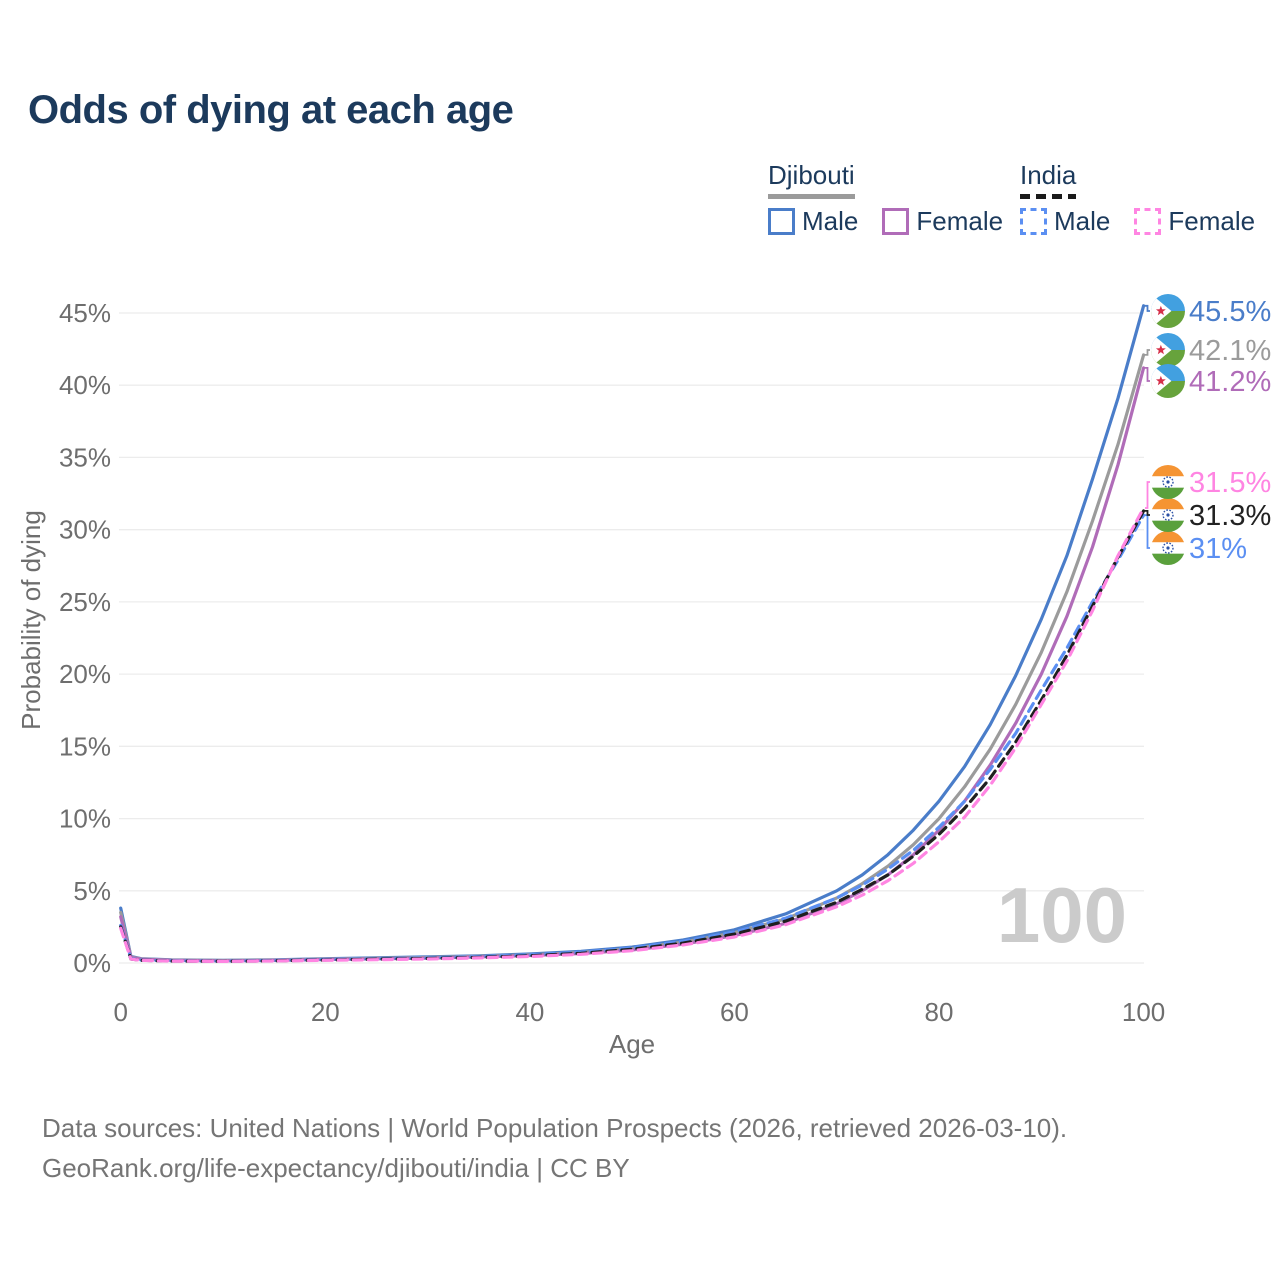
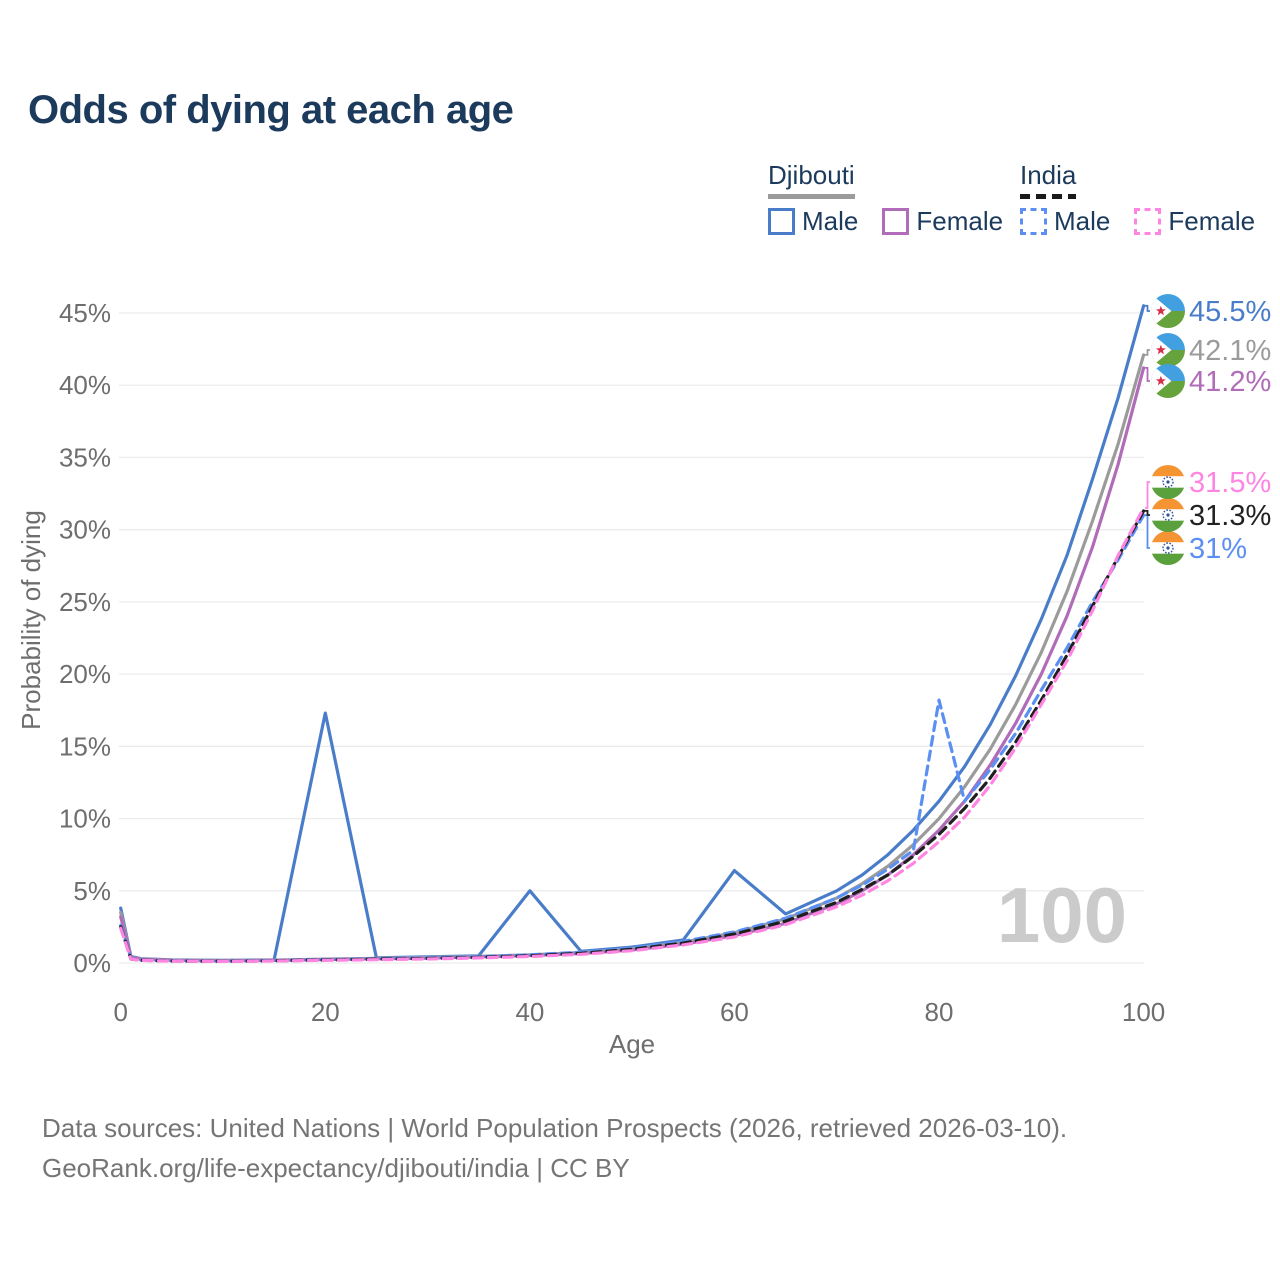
Djibouti Male/20: 0.3% -> 17.3%
Djibouti Male/40: 0.6% -> 5.0%
Djibouti Male/60: 2.3% -> 6.4%
India Male/80: 9.4% -> 18.2%
